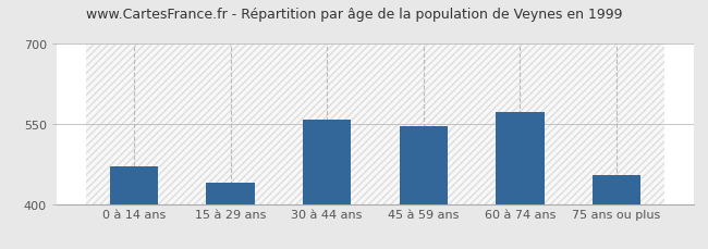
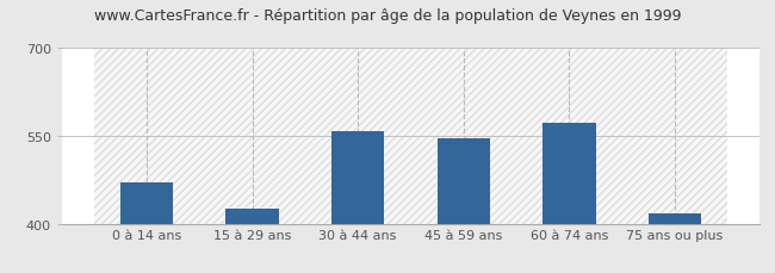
15 à 29 ans: 440 -> 425
75 ans ou plus: 455 -> 418
